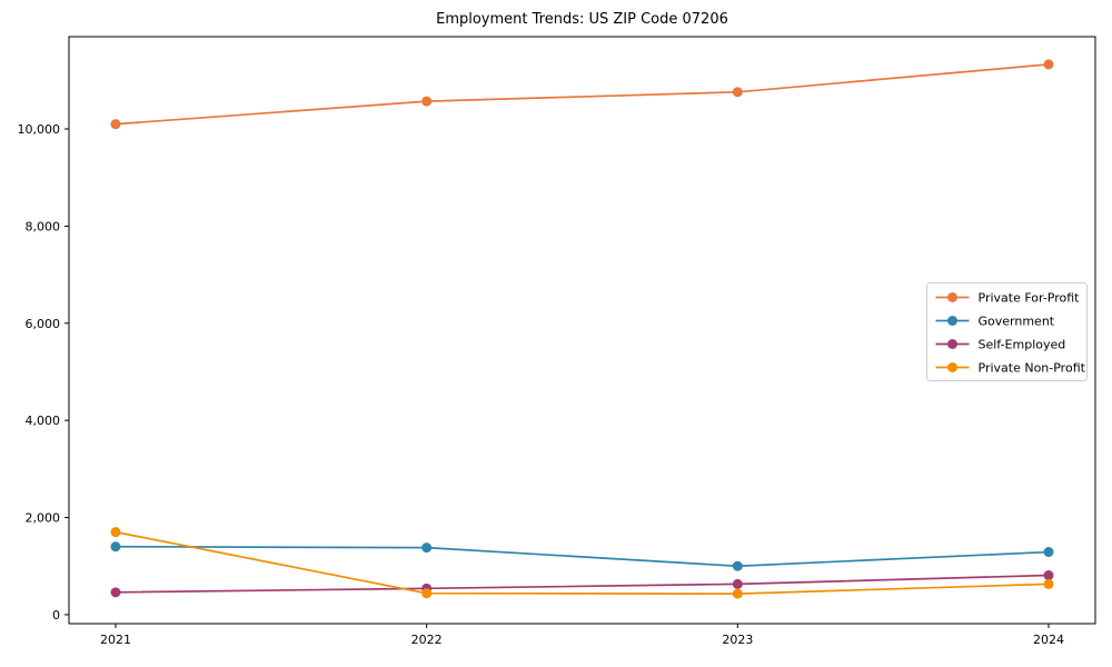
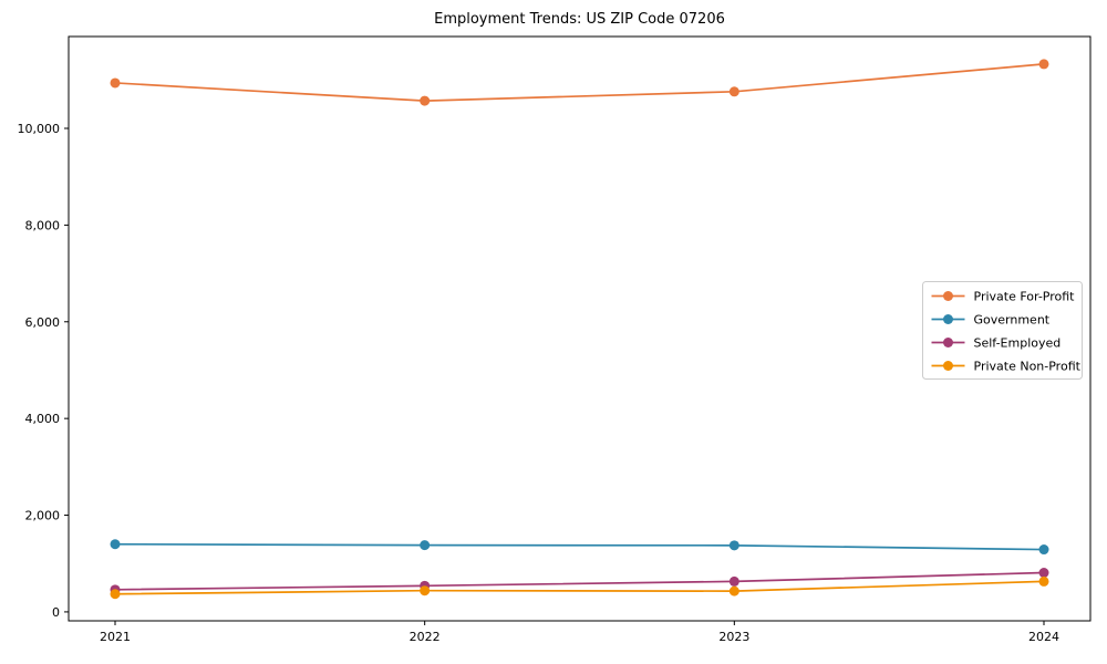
Private For-Profit/2021: 10100 -> 10900
Private Non-Profit/2021: 1700 -> 400
Government/2023: 1000 -> 1400
